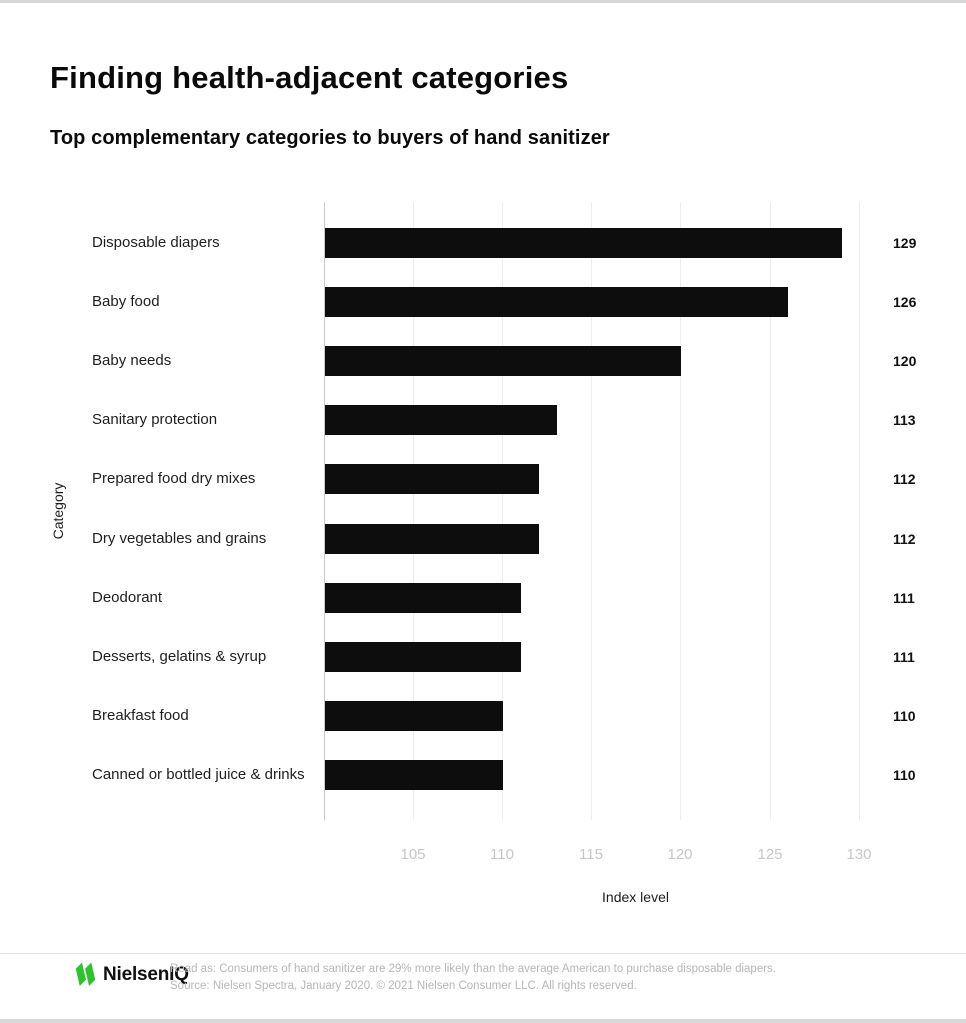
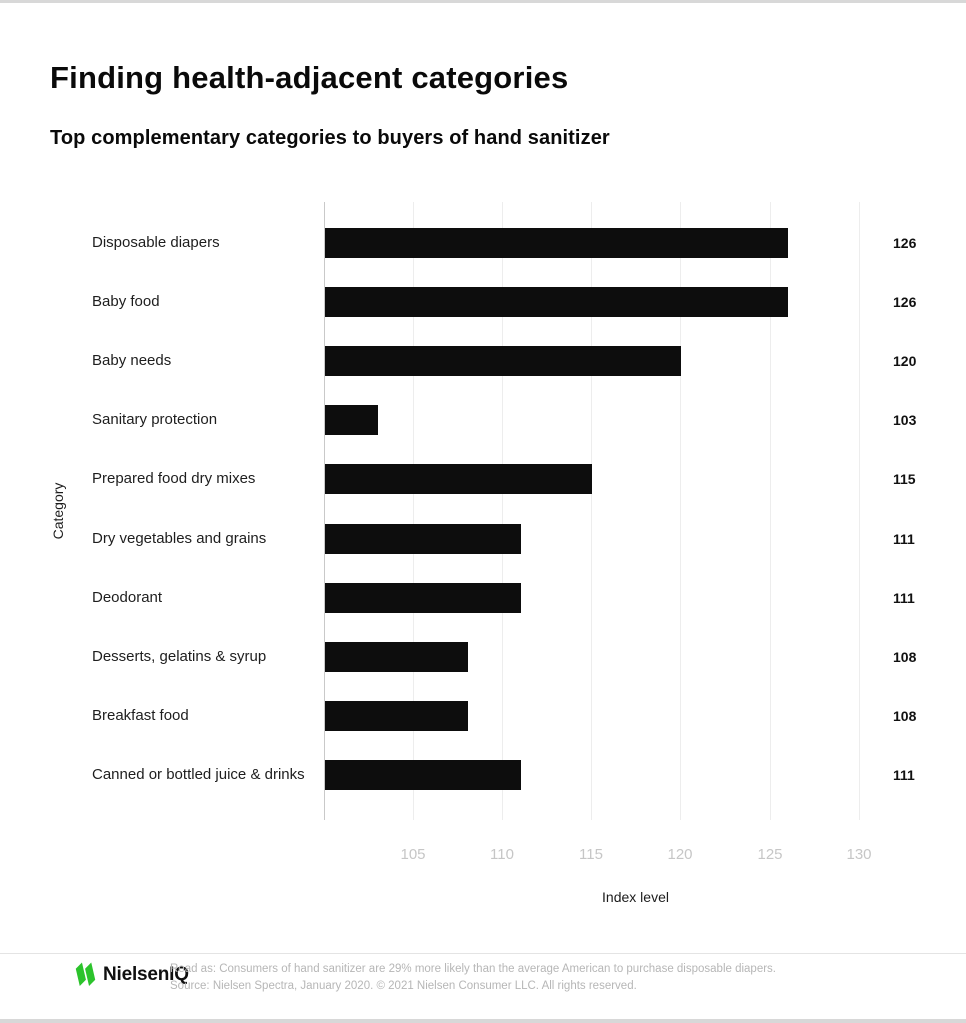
Disposable diapers: 129 -> 126
Sanitary protection: 113 -> 103
Prepared food dry mixes: 112 -> 115
Dry vegetables and grains: 112 -> 111
Desserts, gelatins & syrup: 111 -> 108
Breakfast food: 110 -> 108
Canned or bottled juice & drinks: 110 -> 111
